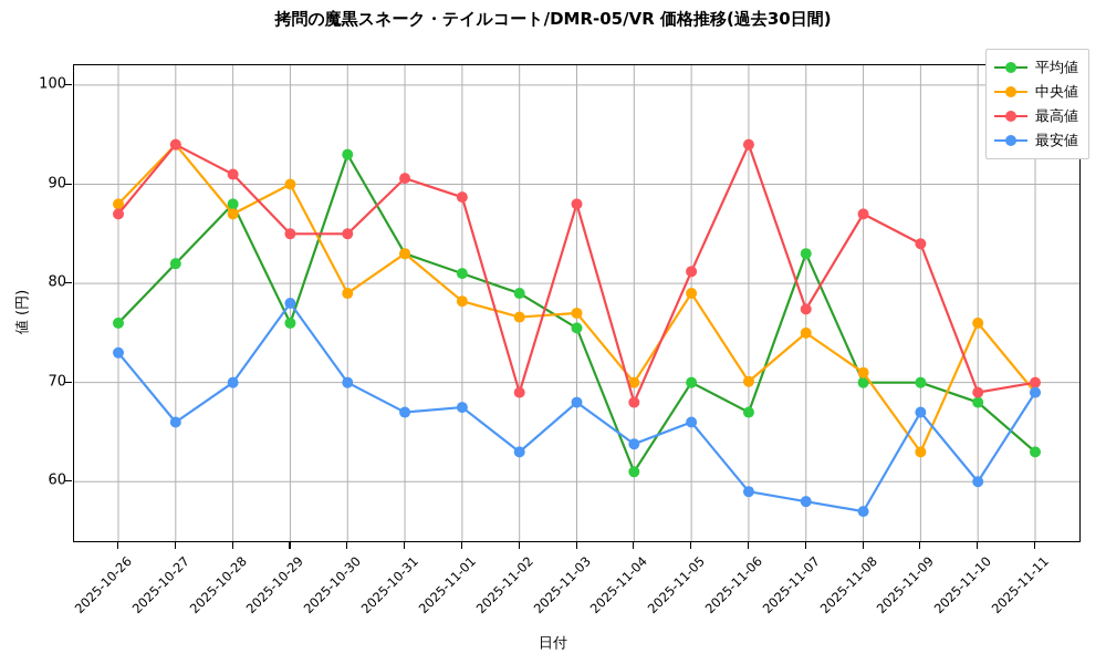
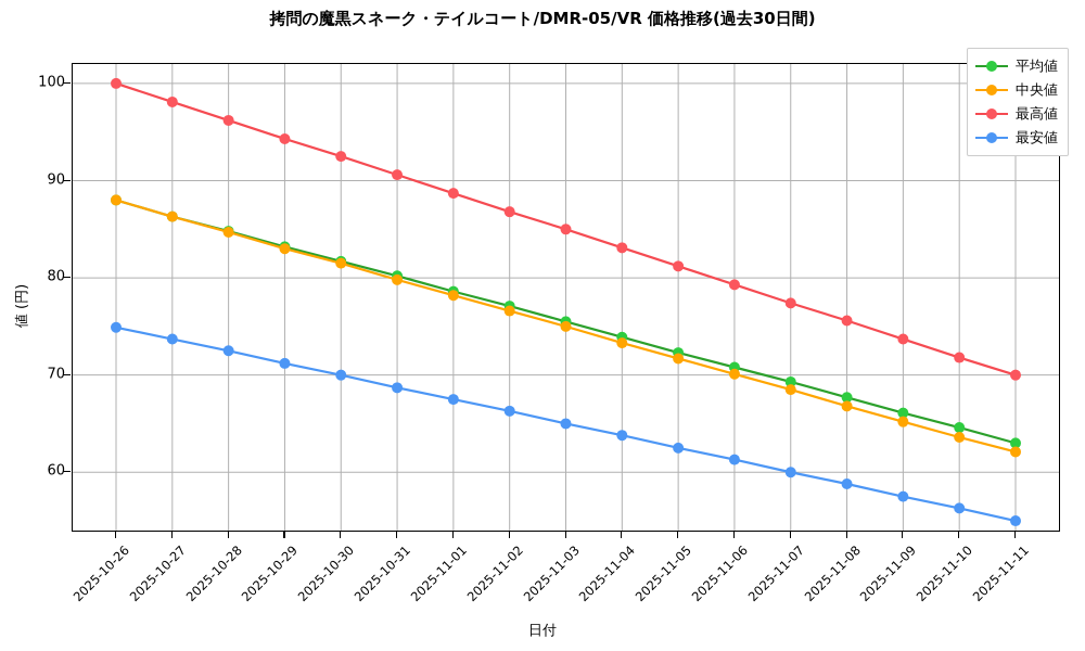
平均値/2025-10-26: 76 -> 88
最高値/2025-10-26: 87 -> 100
最安値/2025-10-26: 73 -> 75
平均値/2025-10-27: 82 -> 86
中央値/2025-10-27: 94 -> 86
最高値/2025-10-27: 94 -> 98
最安値/2025-10-27: 66 -> 74
平均値/2025-10-28: 88 -> 85
中央値/2025-10-28: 87 -> 85
最高値/2025-10-28: 91 -> 96
最安値/2025-10-28: 70 -> 72
平均値/2025-10-29: 76 -> 83
中央値/2025-10-29: 90 -> 83
最高値/2025-10-29: 85 -> 94
最安値/2025-10-29: 78 -> 71
平均値/2025-10-30: 93 -> 82
中央値/2025-10-30: 79 -> 82
最高値/2025-10-30: 85 -> 92
平均値/2025-10-31: 83 -> 80
中央値/2025-10-31: 83 -> 80
最安値/2025-10-31: 67 -> 69
平均値/2025-11-01: 81 -> 79
平均値/2025-11-02: 79 -> 77
最高値/2025-11-02: 69 -> 87
最安値/2025-11-02: 63 -> 66
中央値/2025-11-03: 77 -> 75
最高値/2025-11-03: 88 -> 85
最安値/2025-11-03: 68 -> 65
平均値/2025-11-04: 61 -> 74
中央値/2025-11-04: 70 -> 73
最高値/2025-11-04: 68 -> 83
平均値/2025-11-05: 70 -> 72
中央値/2025-11-05: 79 -> 72
最安値/2025-11-05: 66 -> 62
平均値/2025-11-06: 67 -> 71
最高値/2025-11-06: 94 -> 79
最安値/2025-11-06: 59 -> 61
平均値/2025-11-07: 83 -> 69
中央値/2025-11-07: 75 -> 68
最安値/2025-11-07: 58 -> 60
平均値/2025-11-08: 70 -> 68
中央値/2025-11-08: 71 -> 67
最高値/2025-11-08: 87 -> 76
最安値/2025-11-08: 57 -> 59
平均値/2025-11-09: 70 -> 66
中央値/2025-11-09: 63 -> 65
最高値/2025-11-09: 84 -> 74
最安値/2025-11-09: 67 -> 58
平均値/2025-11-10: 68 -> 65
中央値/2025-11-10: 76 -> 64
最高値/2025-11-10: 69 -> 72
最安値/2025-11-10: 60 -> 56
中央値/2025-11-11: 69 -> 62
最安値/2025-11-11: 69 -> 55
